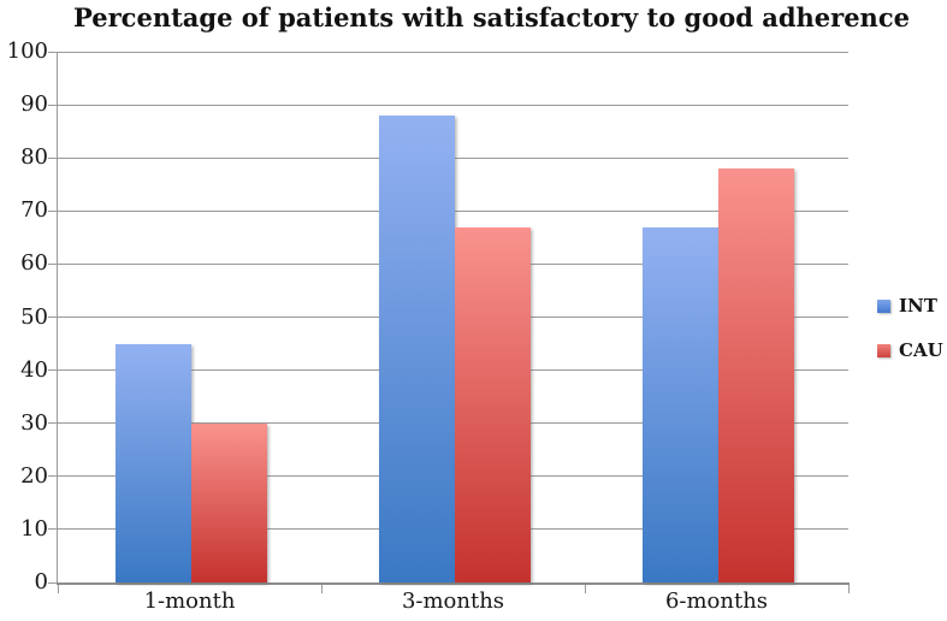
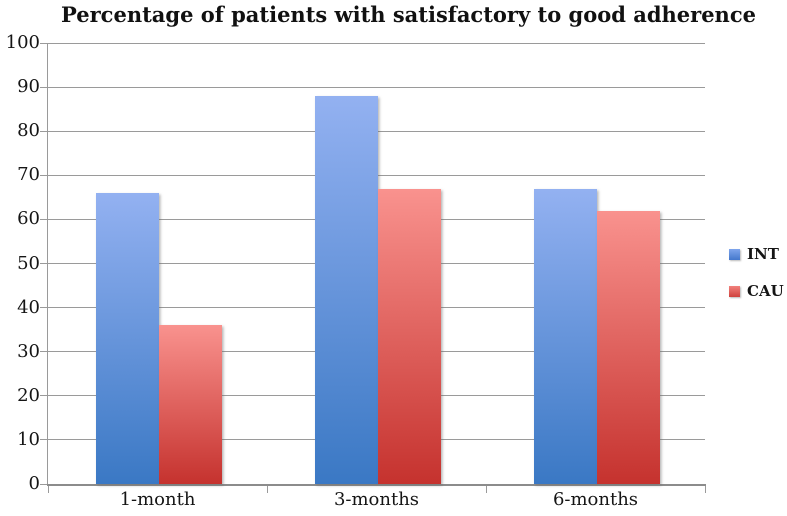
INT/1-month: 45 -> 66
CAU/1-month: 30 -> 36
CAU/6-months: 78 -> 62
